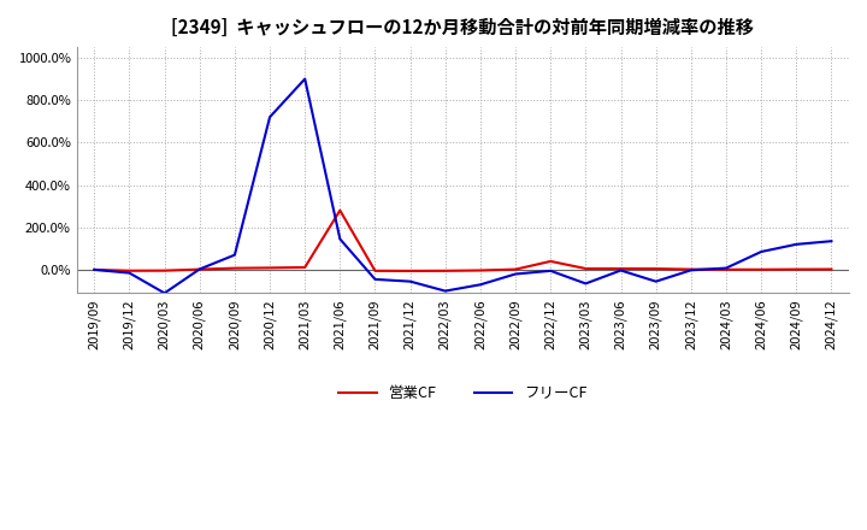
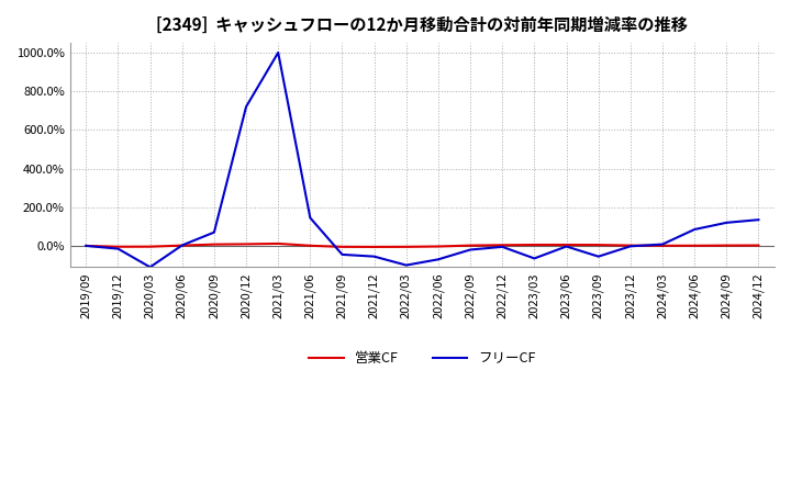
フリーCF/2021/03: 900% -> 1000%
営業CF/2021/06: 280% -> 0%
営業CF/2022/12: 40% -> 0%
